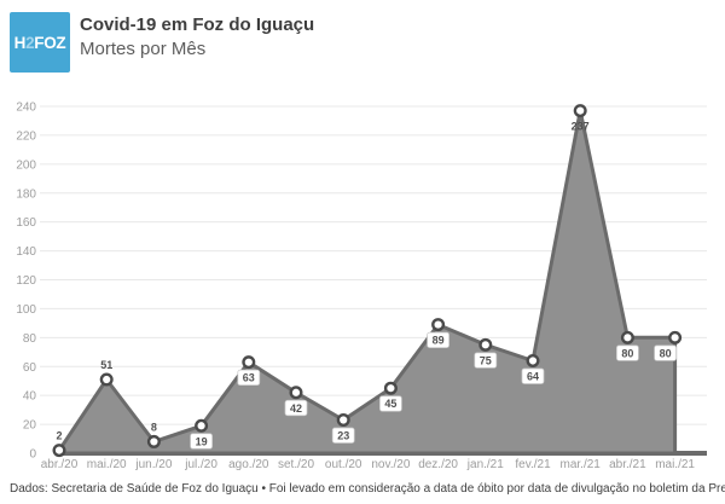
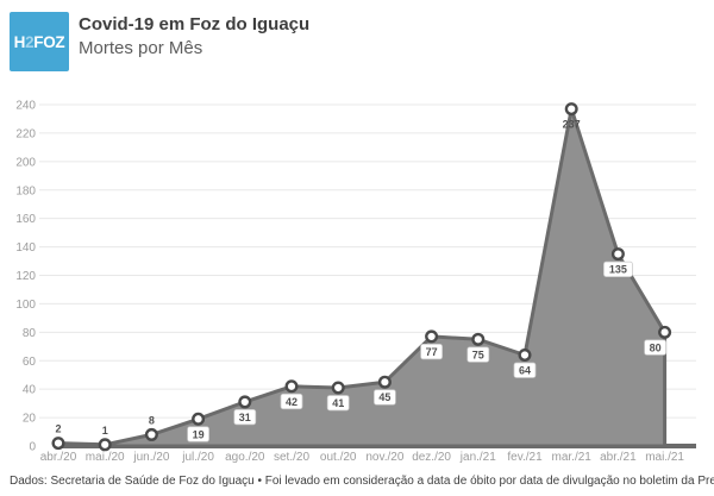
mai./20: 51 -> 1
ago./20: 63 -> 31
out./20: 23 -> 41
dez./20: 89 -> 77
abr./21: 80 -> 135
